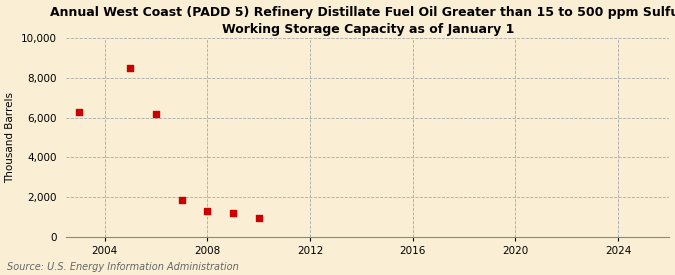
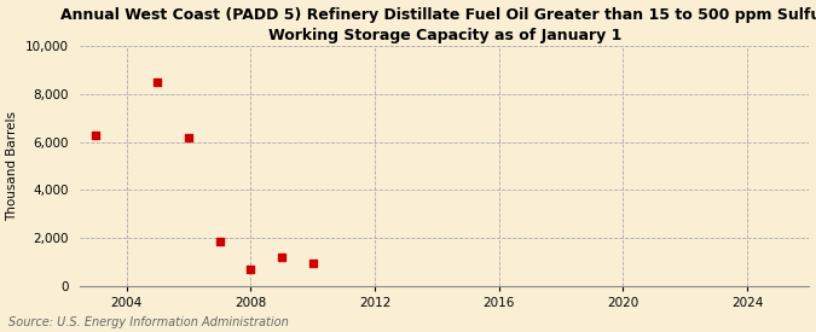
2008: 1,300 -> 700
